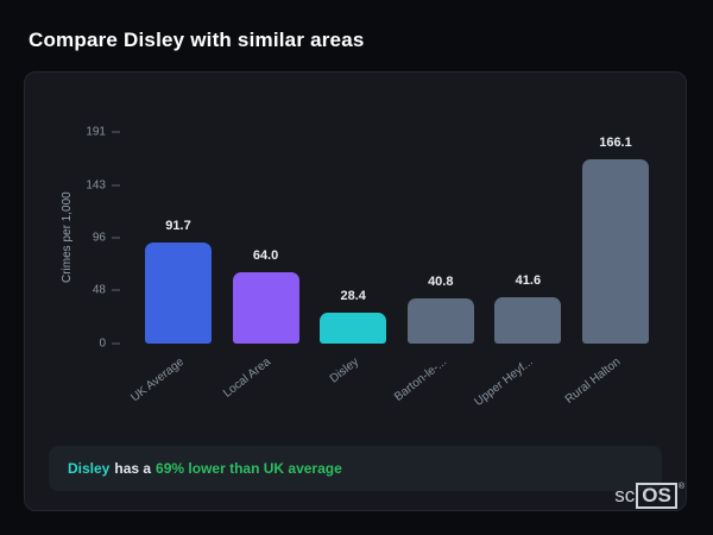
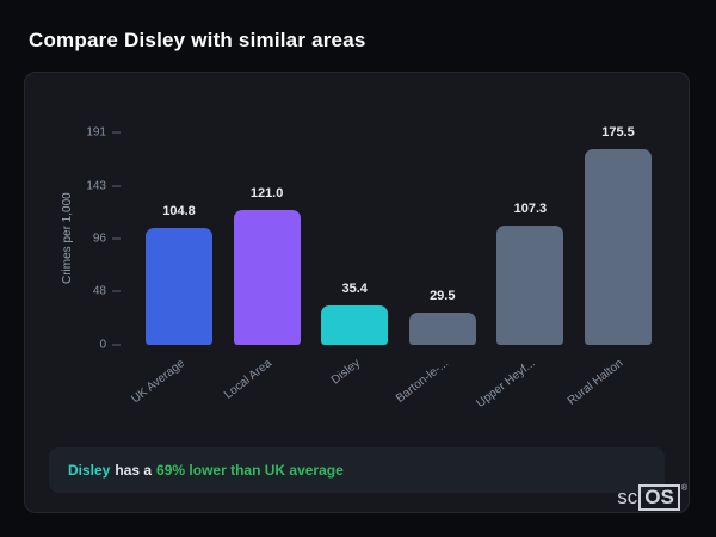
UK Average: 91.7 -> 104.8
Local Area: 64.0 -> 121.0
Disley: 28.4 -> 35.4
Barton-le-...: 40.8 -> 29.5
Upper Heyf...: 41.6 -> 107.3
Rural Halton: 166.1 -> 175.5
